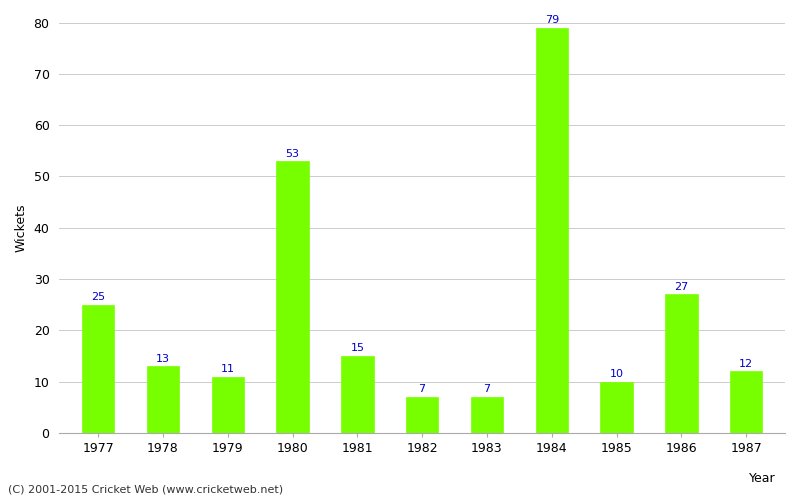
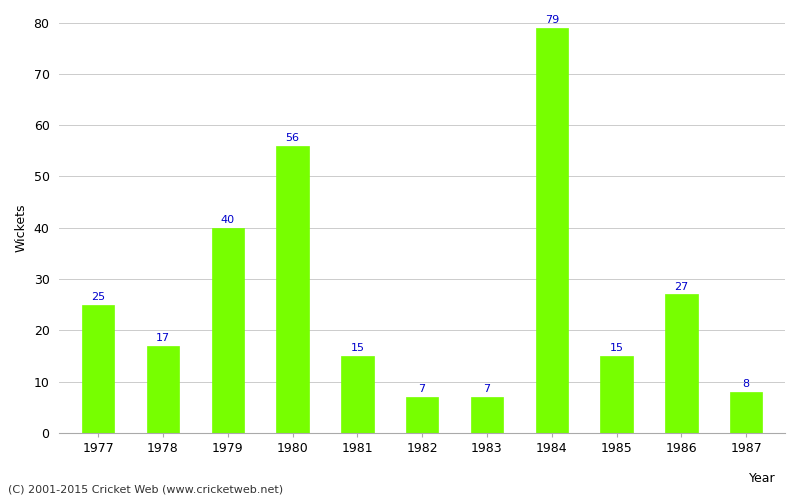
1978: 13 -> 17
1979: 11 -> 40
1980: 53 -> 56
1985: 10 -> 15
1987: 12 -> 8
